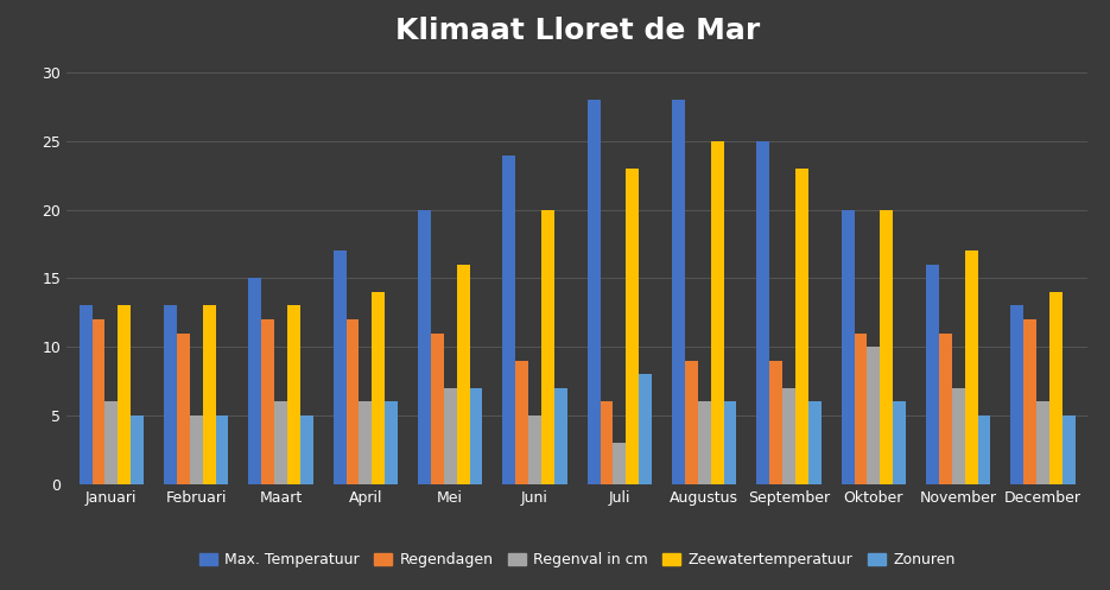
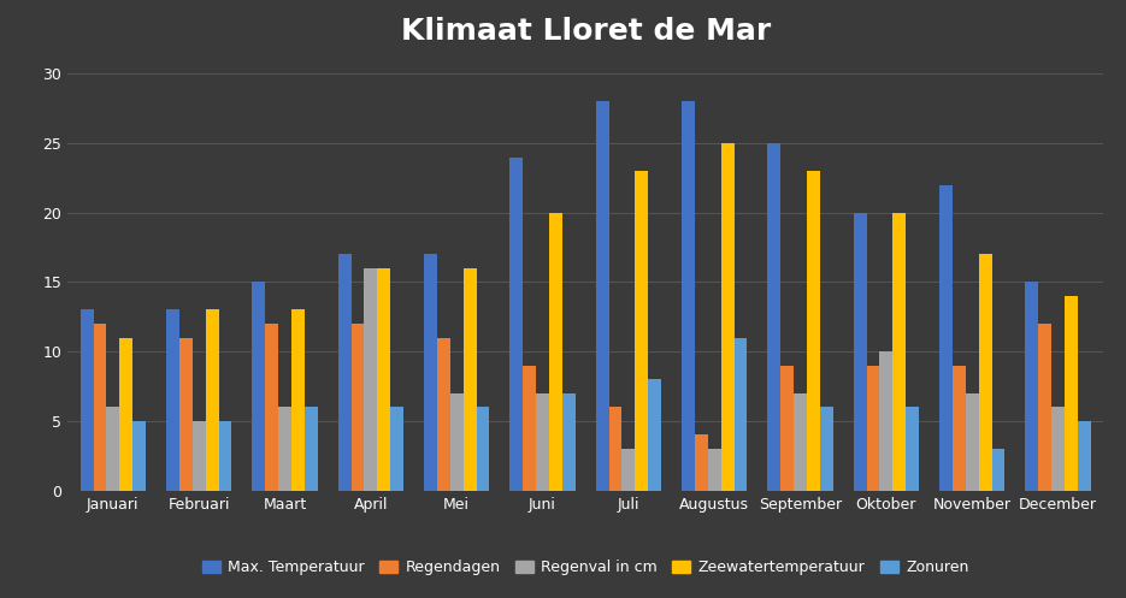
Zeewatertemperatuur/Januari: 13 -> 11
Zonuren/Maart: 5 -> 6
Regenval in cm/April: 6 -> 16
Zeewatertemperatuur/April: 14 -> 16
Max. Temperatuur/Mei: 20 -> 17
Zonuren/Mei: 7 -> 6
Regenval in cm/Juni: 5 -> 7
Regendagen/Augustus: 9 -> 4
Regenval in cm/Augustus: 6 -> 3
Zonuren/Augustus: 6 -> 11
Regendagen/Oktober: 11 -> 9
Max. Temperatuur/November: 16 -> 22
Regendagen/November: 11 -> 9
Zonuren/November: 5 -> 3
Max. Temperatuur/December: 13 -> 15
